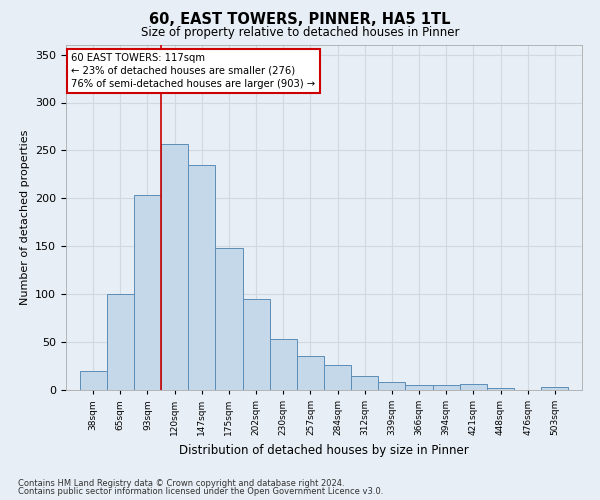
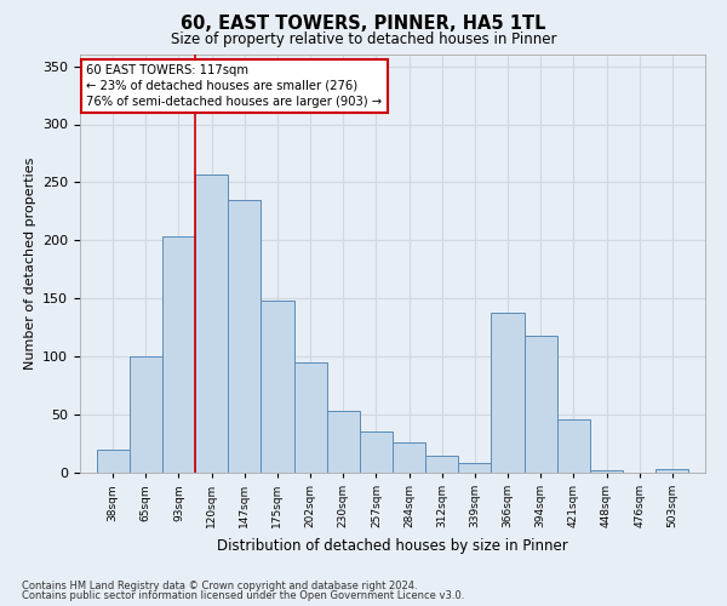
366sqm: 5 -> 138
394sqm: 5 -> 118
421sqm: 6 -> 46
